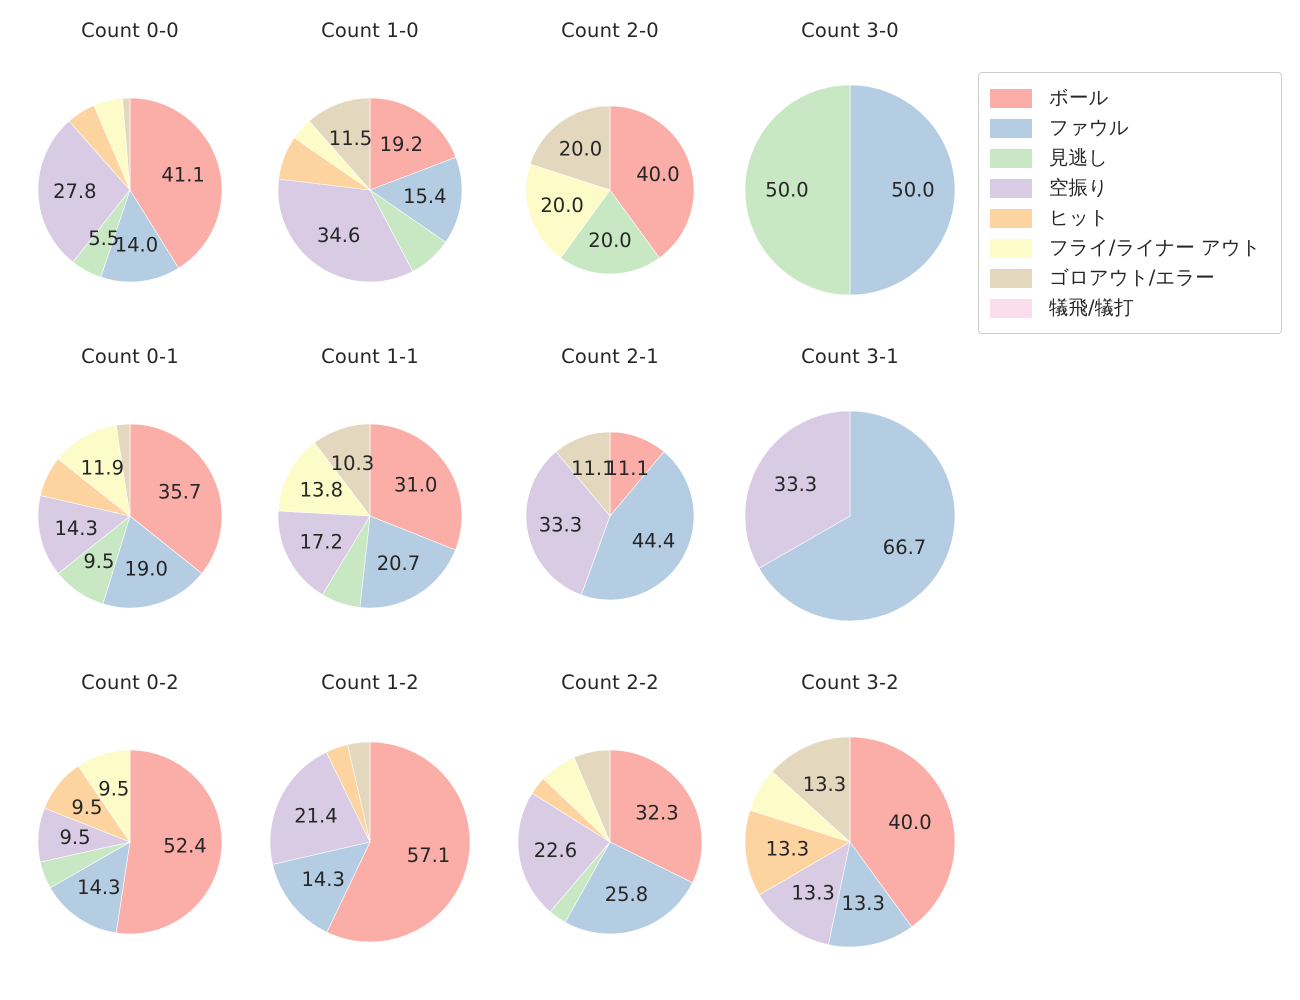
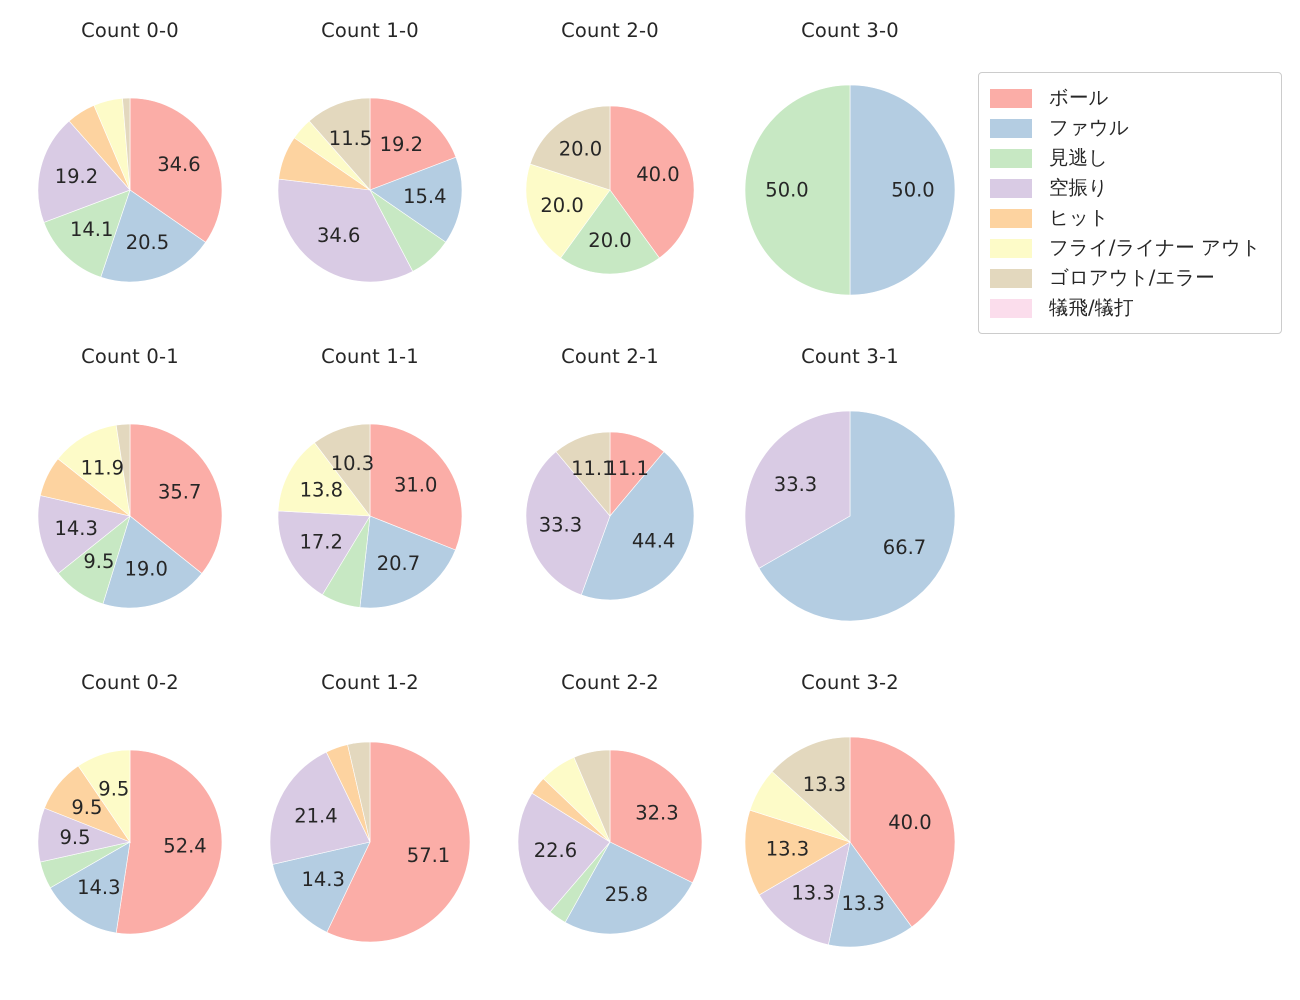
Count 0-0/ボール: 41.1 -> 34.6
Count 0-0/ファウル: 14.0 -> 20.5
Count 0-0/見逃し: 5.5 -> 14.1
Count 0-0/空振り: 27.8 -> 19.2
